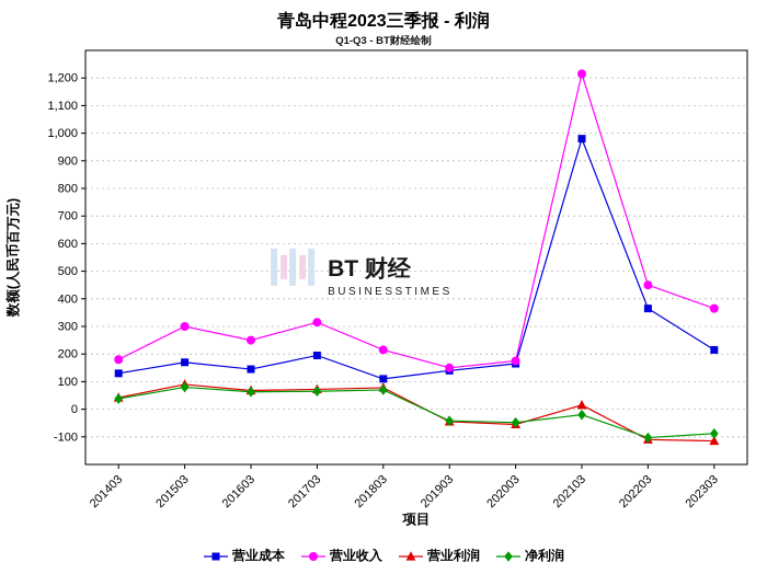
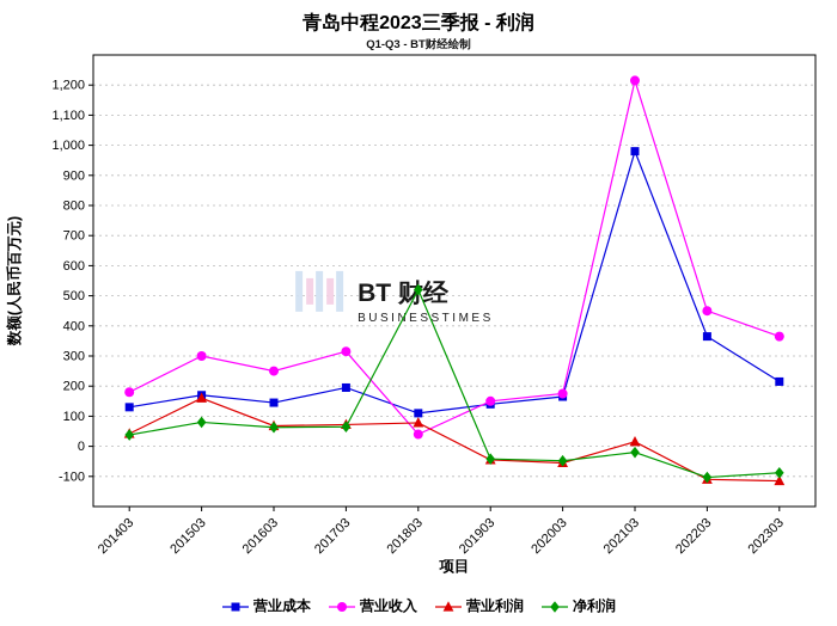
营业利润/201503: 90 -> 160
营业收入/201803: 220 -> 40
净利润/201803: 70 -> 520
